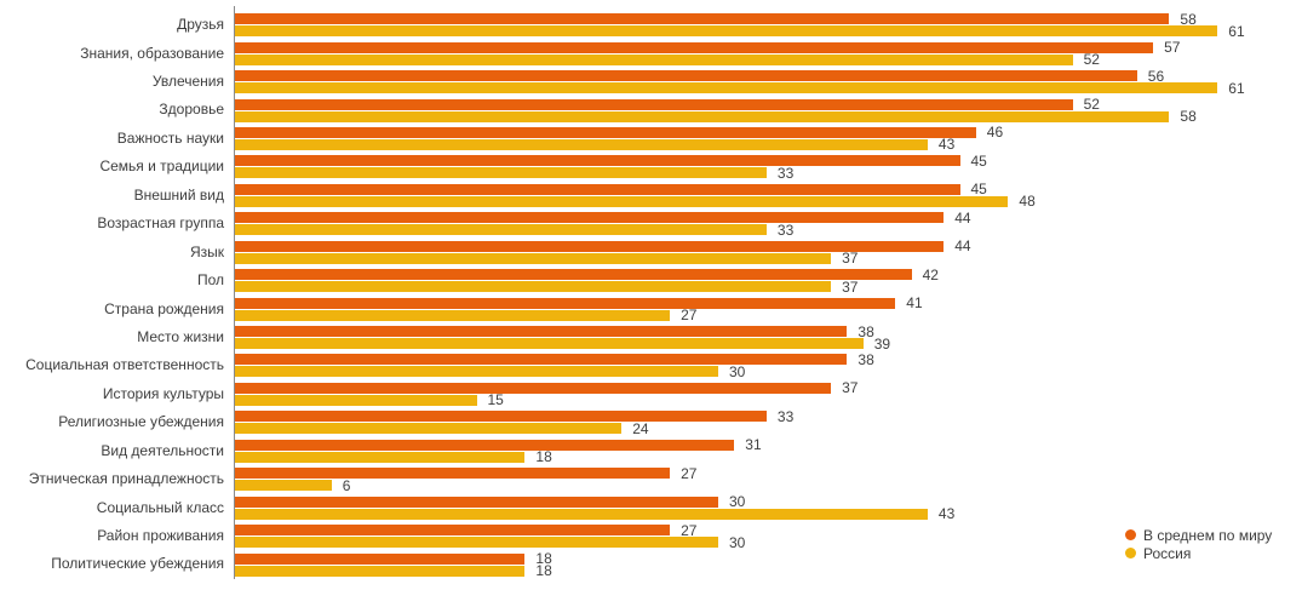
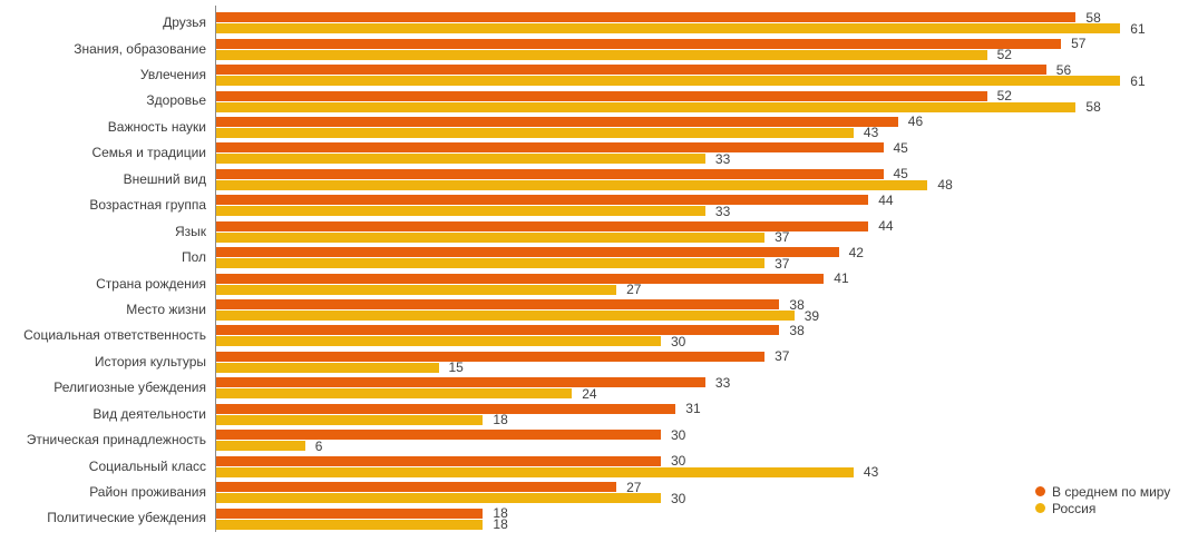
В среднем по миру/Этническая принадлежность: 27 -> 30
